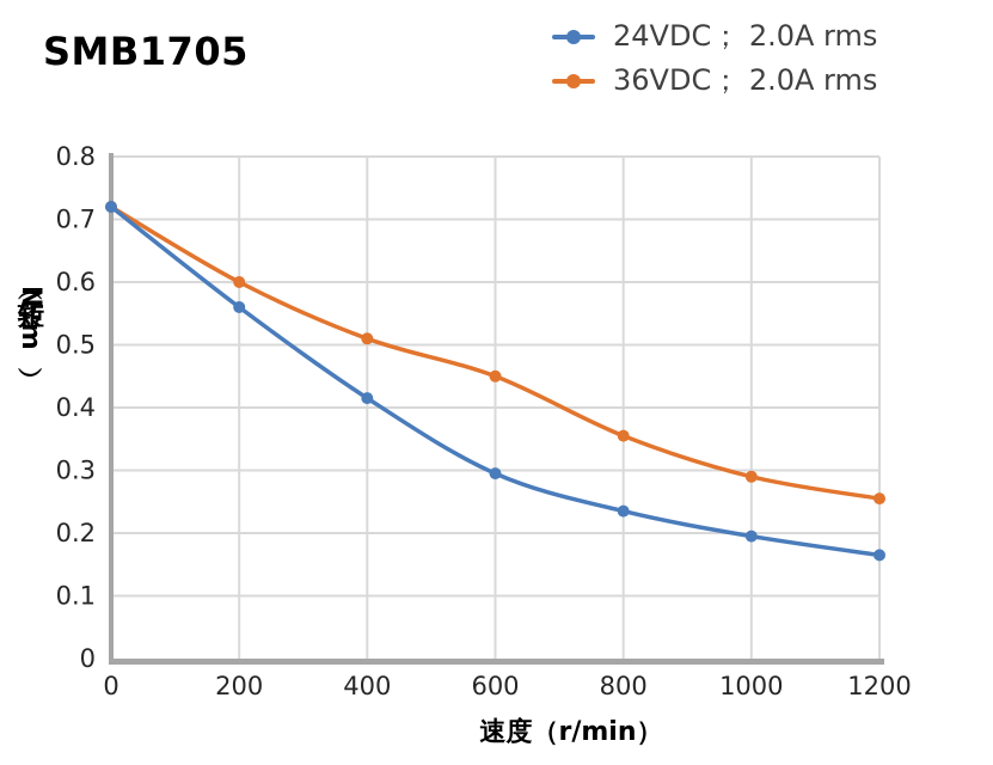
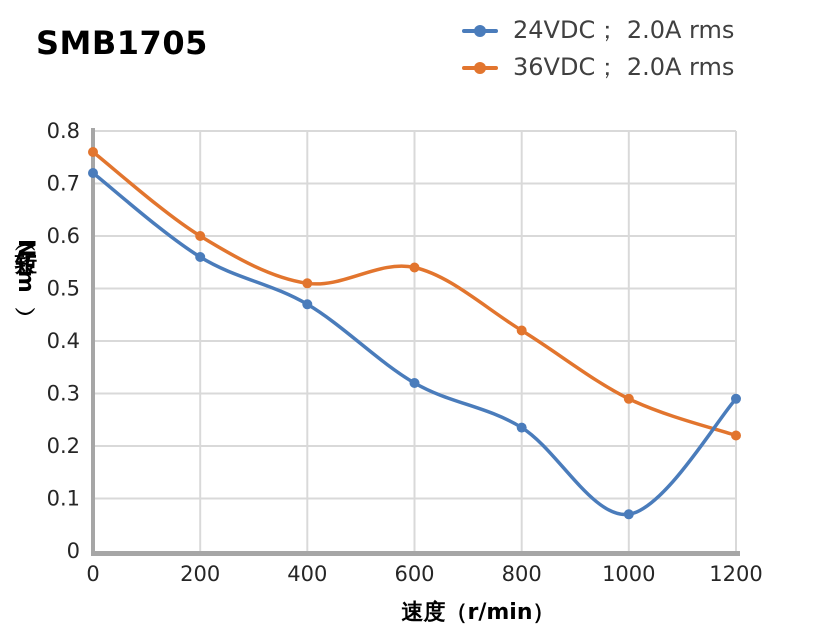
36VDC； 2.0A rms/0: 0.72 -> 0.76
24VDC； 2.0A rms/400: 0.41 -> 0.47
24VDC； 2.0A rms/600: 0.29 -> 0.32
36VDC； 2.0A rms/600: 0.45 -> 0.54
36VDC； 2.0A rms/800: 0.35 -> 0.42
24VDC； 2.0A rms/1000: 0.20 -> 0.07
24VDC； 2.0A rms/1200: 0.17 -> 0.29
36VDC； 2.0A rms/1200: 0.26 -> 0.22
